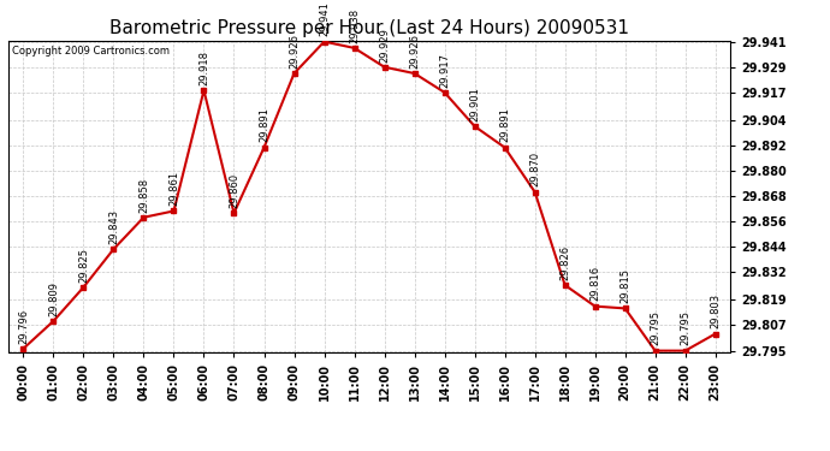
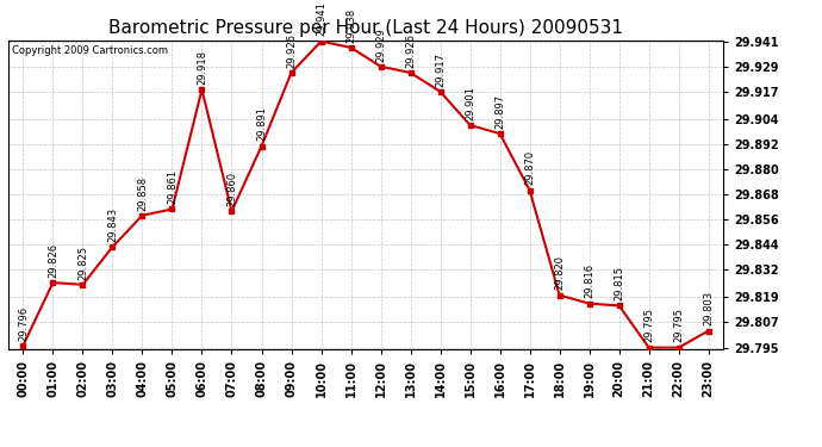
01:00: 29.809 -> 29.826
16:00: 29.891 -> 29.897
18:00: 29.826 -> 29.820
